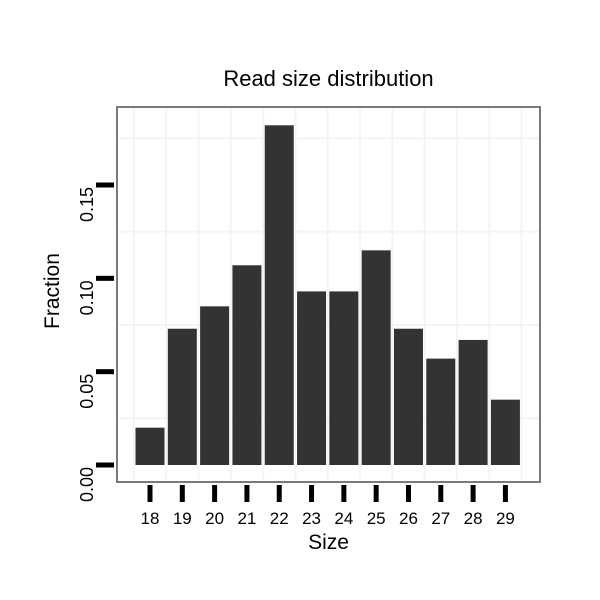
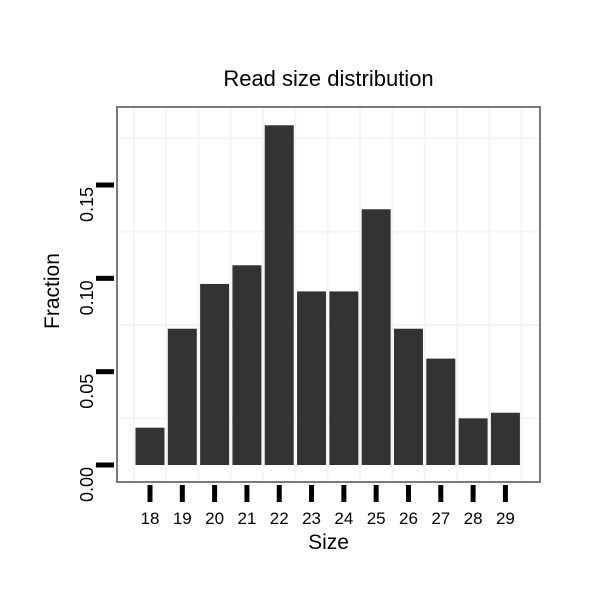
20: 0.085 -> 0.097
25: 0.115 -> 0.137
28: 0.067 -> 0.025
29: 0.035 -> 0.028
